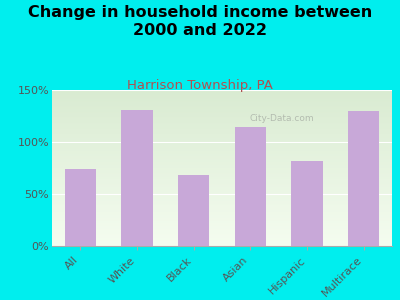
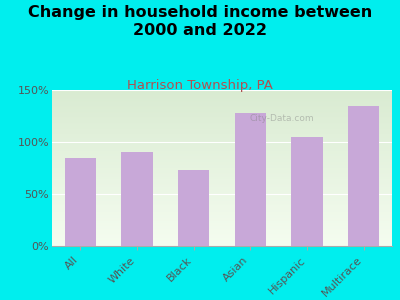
All: 74% -> 85%
White: 131% -> 90%
Black: 68% -> 73%
Asian: 114% -> 128%
Hispanic: 82% -> 105%
Multirace: 130% -> 135%
